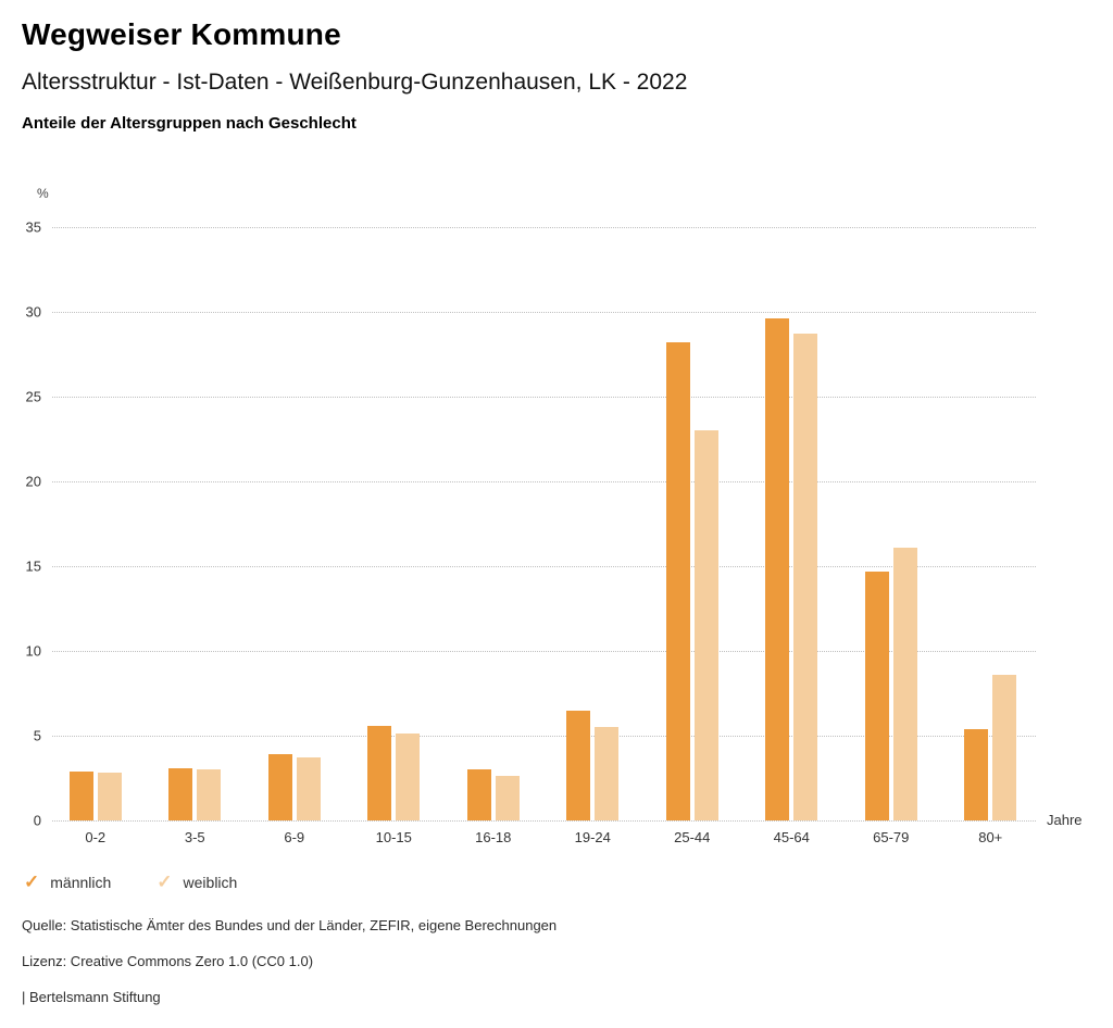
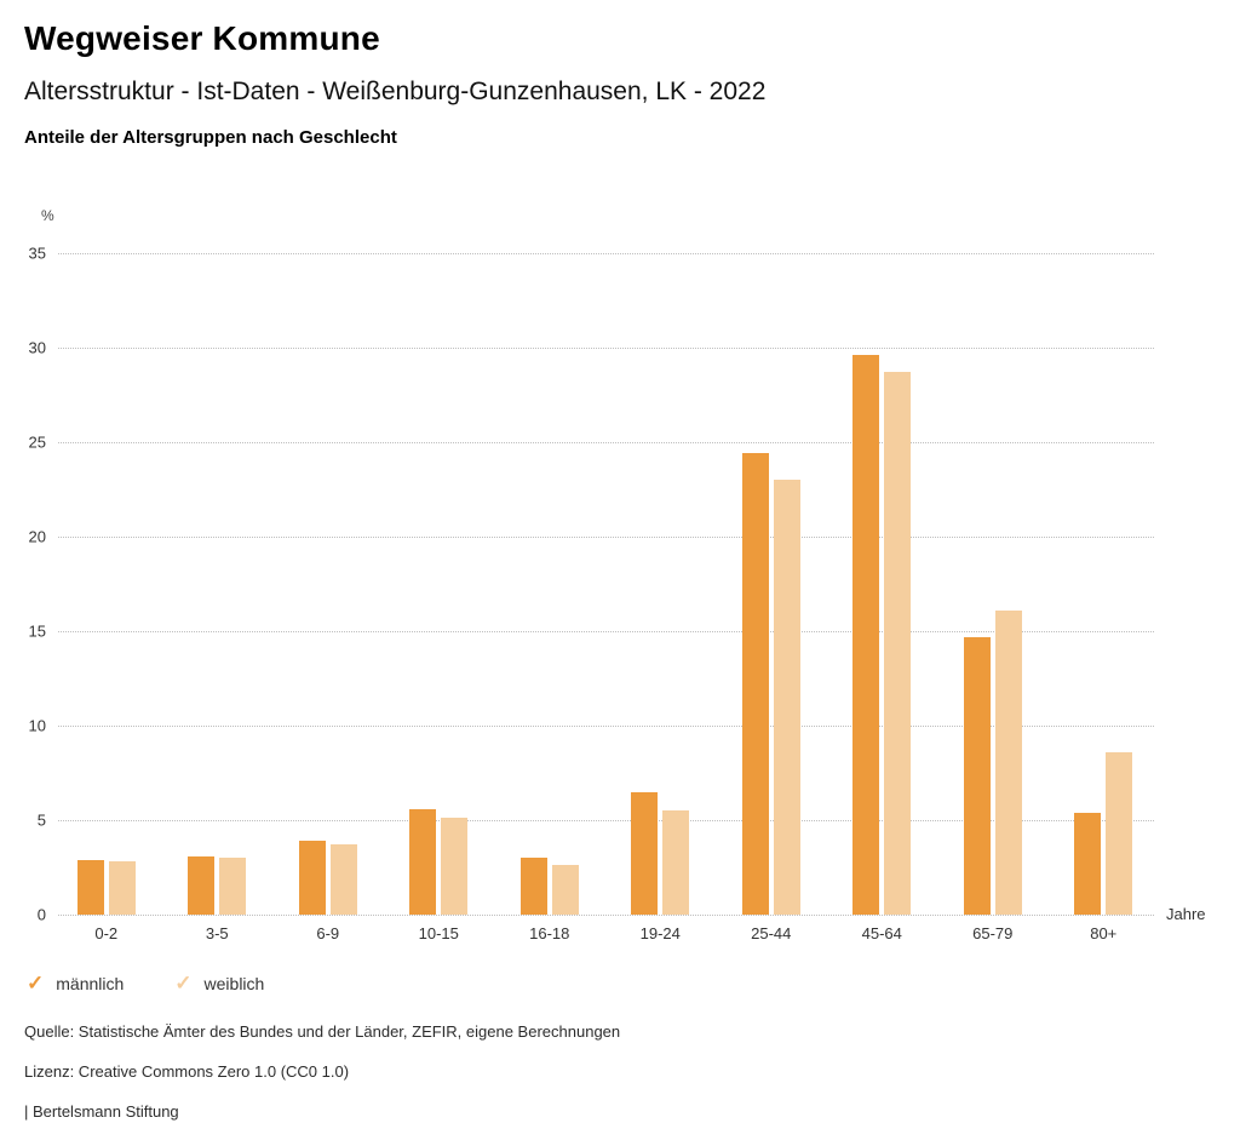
männlich/25-44: 28.2 -> 24.4
